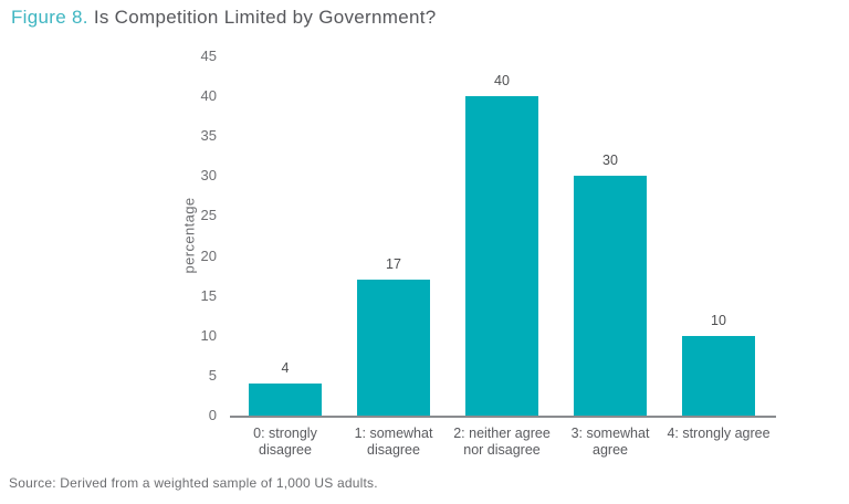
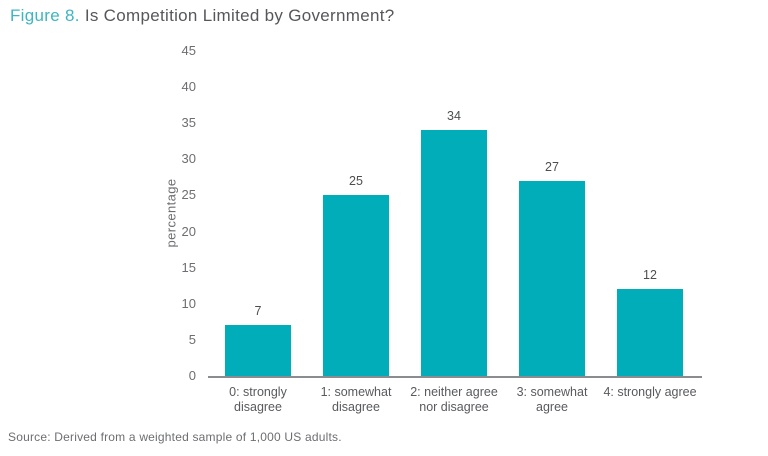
0: strongly disagree: 4 -> 7
1: somewhat disagree: 17 -> 25
2: neither agree nor disagree: 40 -> 34
3: somewhat agree: 30 -> 27
4: strongly agree: 10 -> 12
